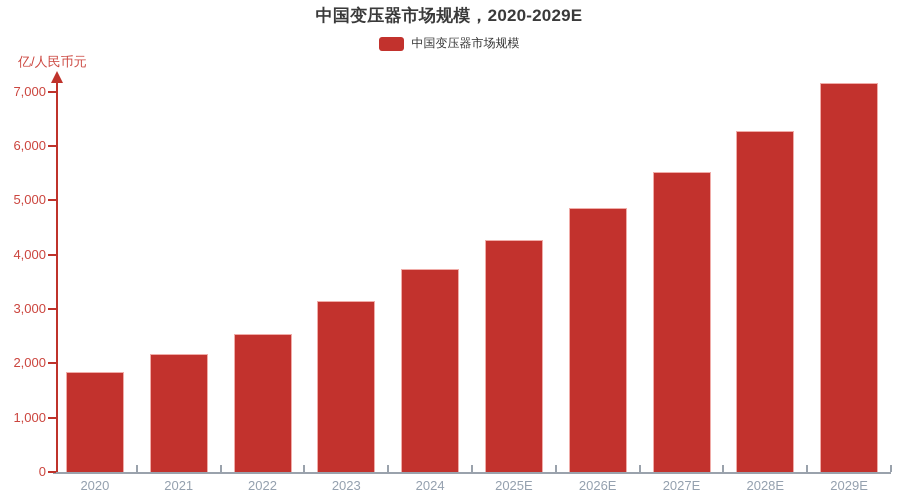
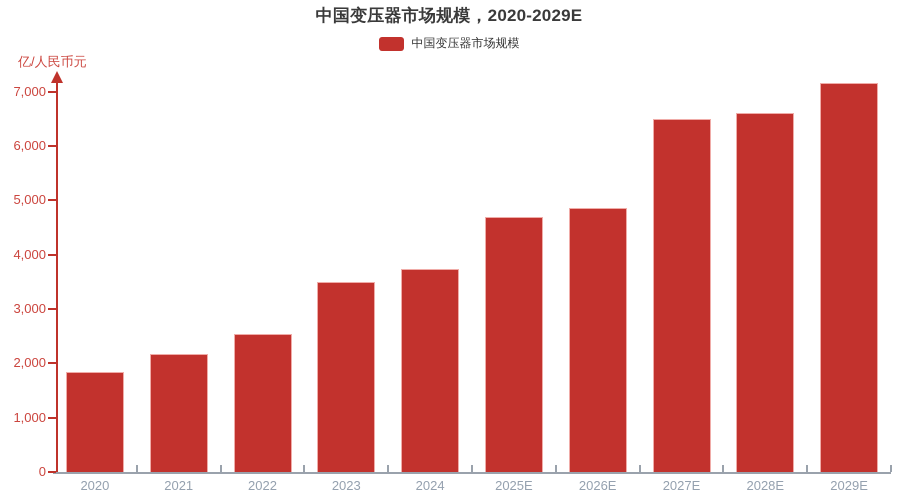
2023: 3200 -> 3500
2025E: 4300 -> 4700
2027E: 5500 -> 6500
2028E: 6300 -> 6600
